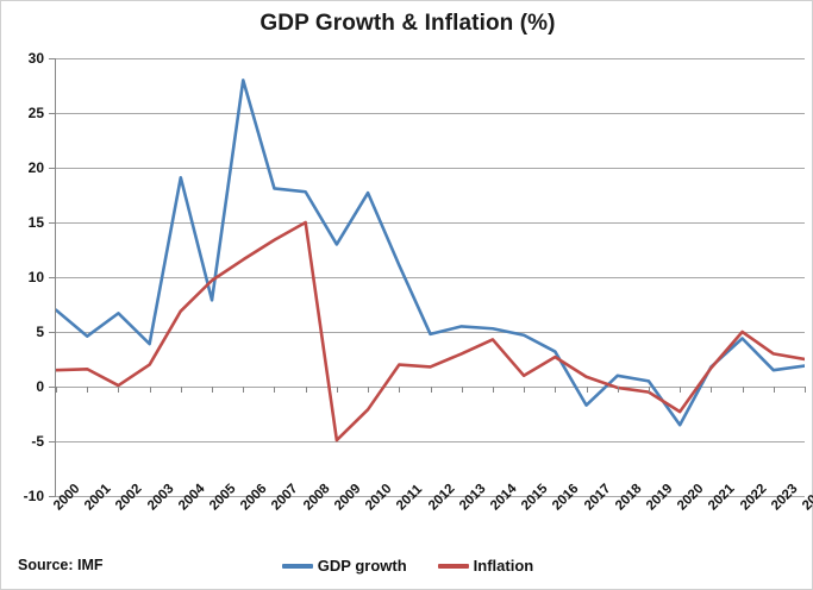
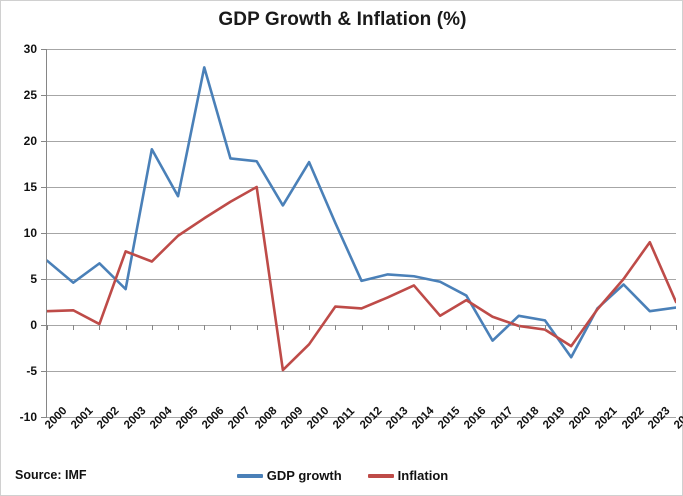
Inflation/2003: 2 -> 8
GDP growth/2005: 8 -> 14
Inflation/2023: 3 -> 9
